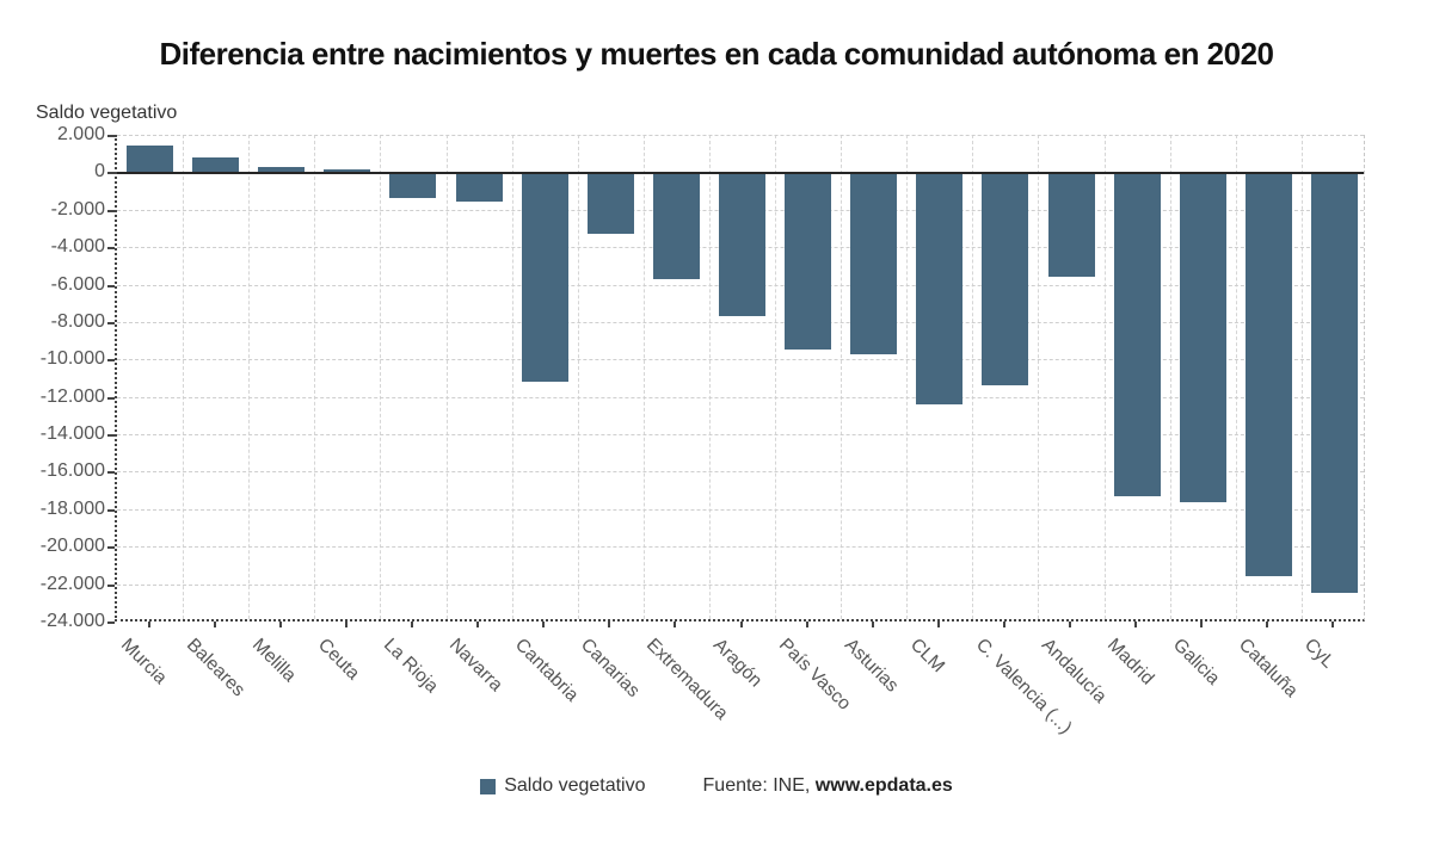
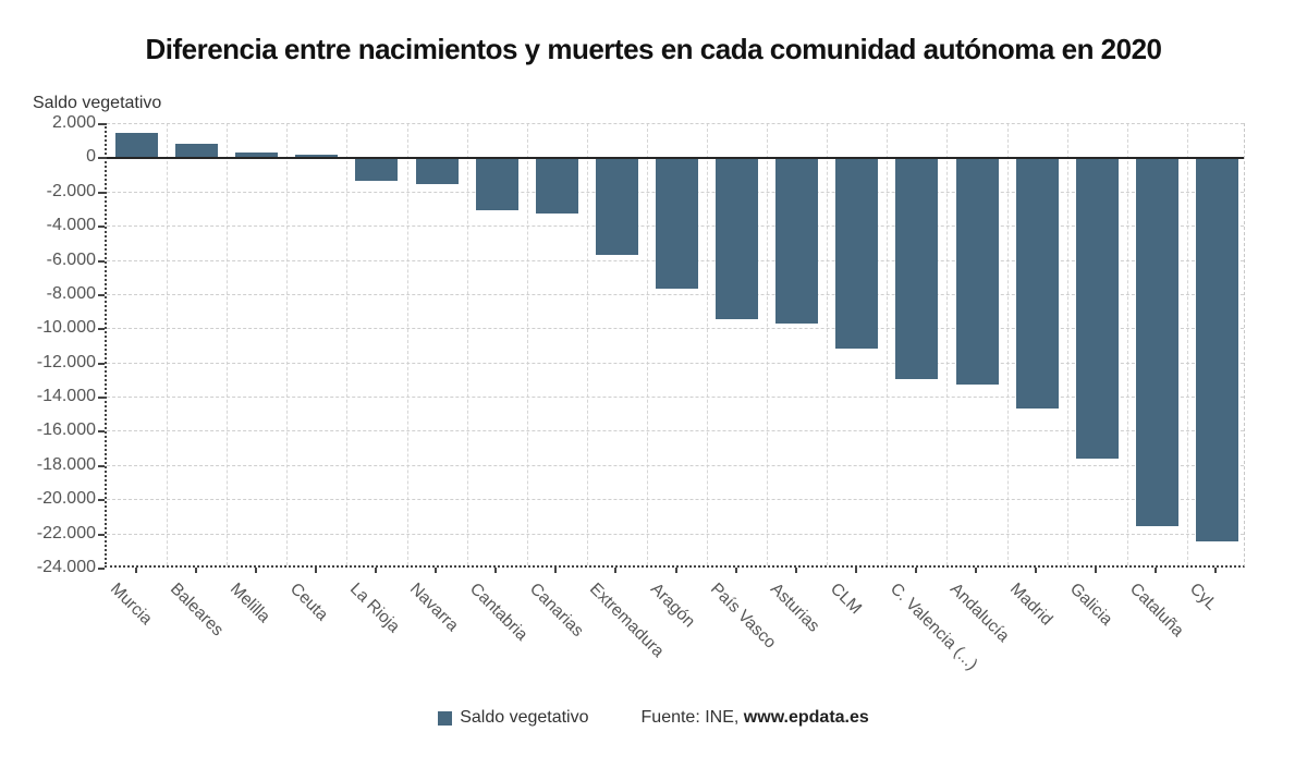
Cantabria: -11200 -> -3100
CLM: -12400 -> -11200
C. Valencia (...): -11400 -> -13000
Andalucía: -5600 -> -13300
Madrid: -17300 -> -14700
